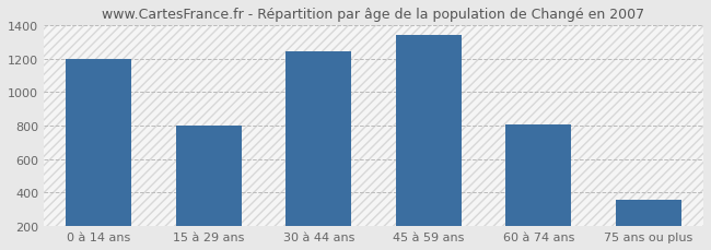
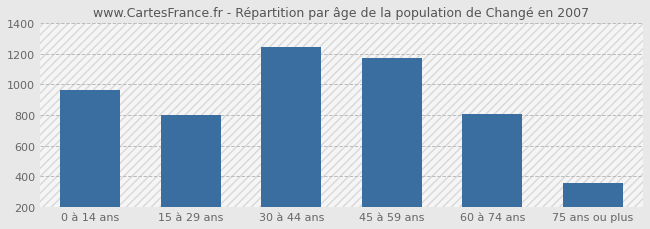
0 à 14 ans: 1200 -> 960
45 à 59 ans: 1340 -> 1170
